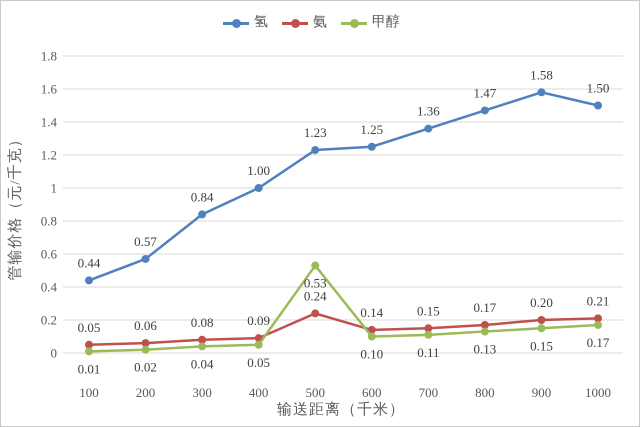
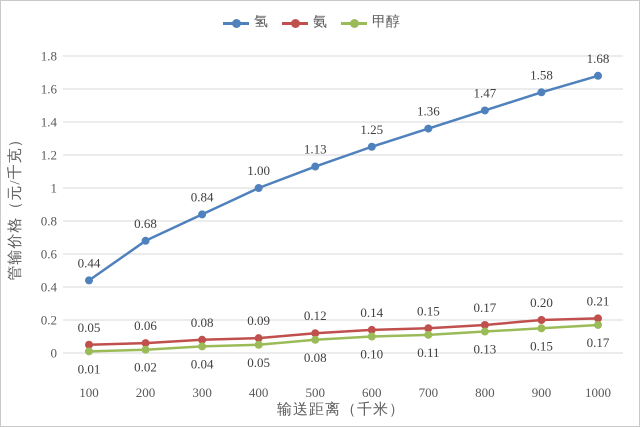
氢/200: 0.57 -> 0.68
氢/500: 1.23 -> 1.13
氨/500: 0.24 -> 0.12
甲醇/500: 0.53 -> 0.08
氢/1000: 1.50 -> 1.68
